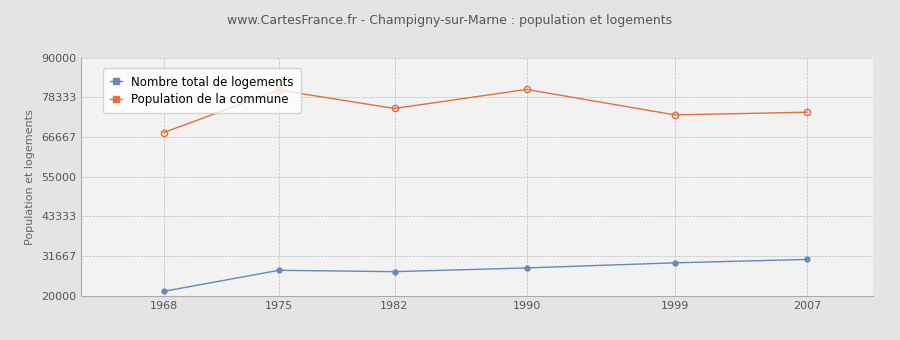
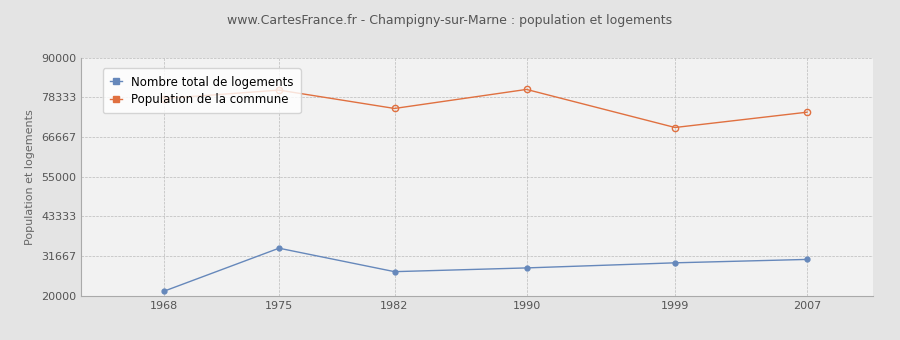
Population de la commune/1968: 68000 -> 78000
Nombre total de logements/1975: 27500 -> 34000
Population de la commune/1999: 73200 -> 69500
